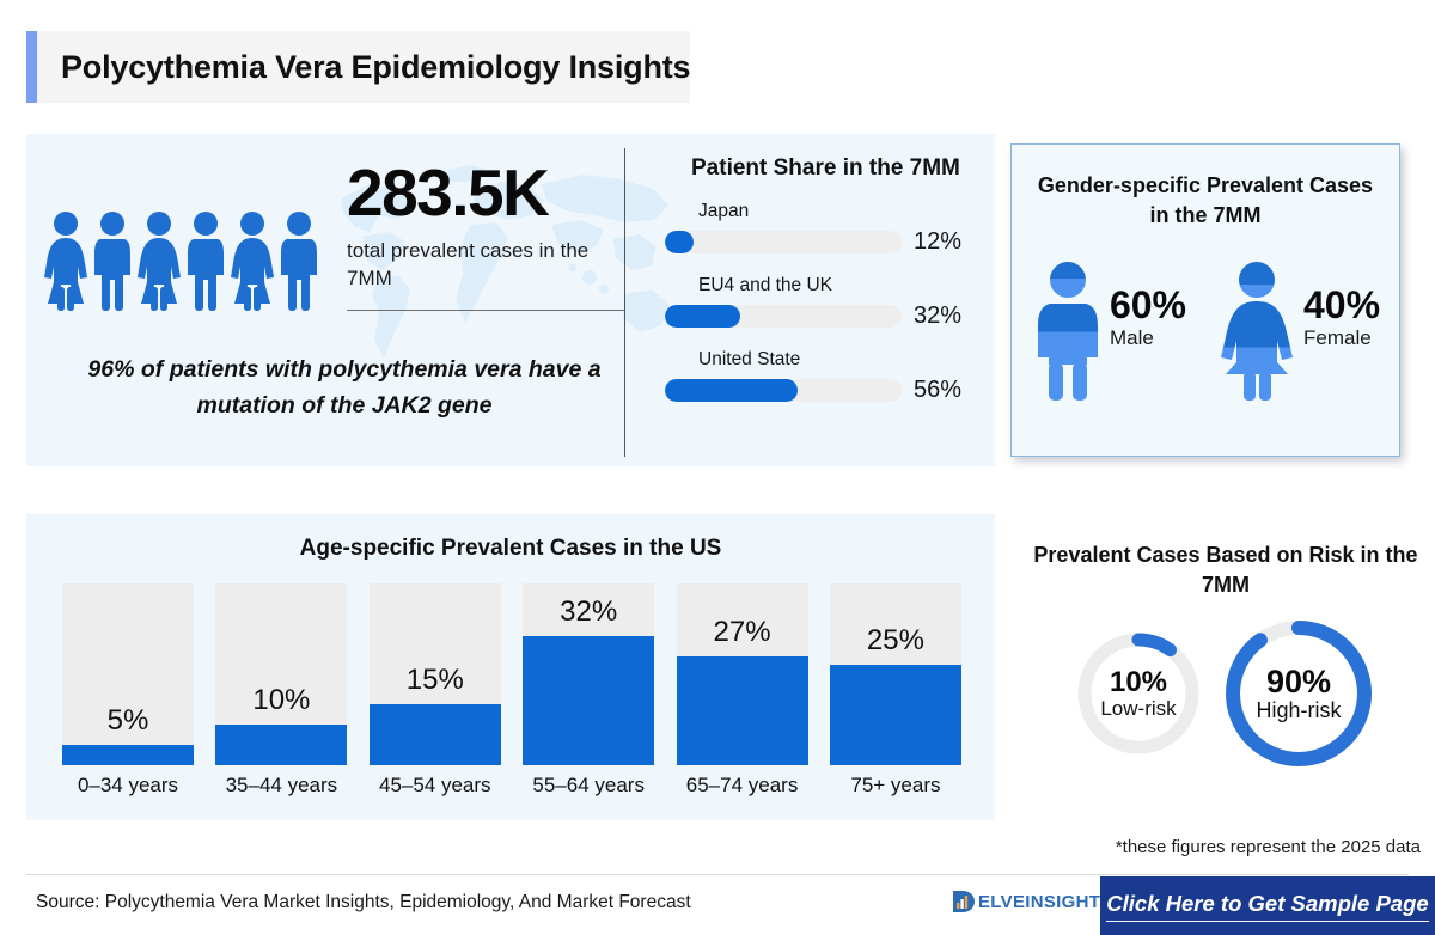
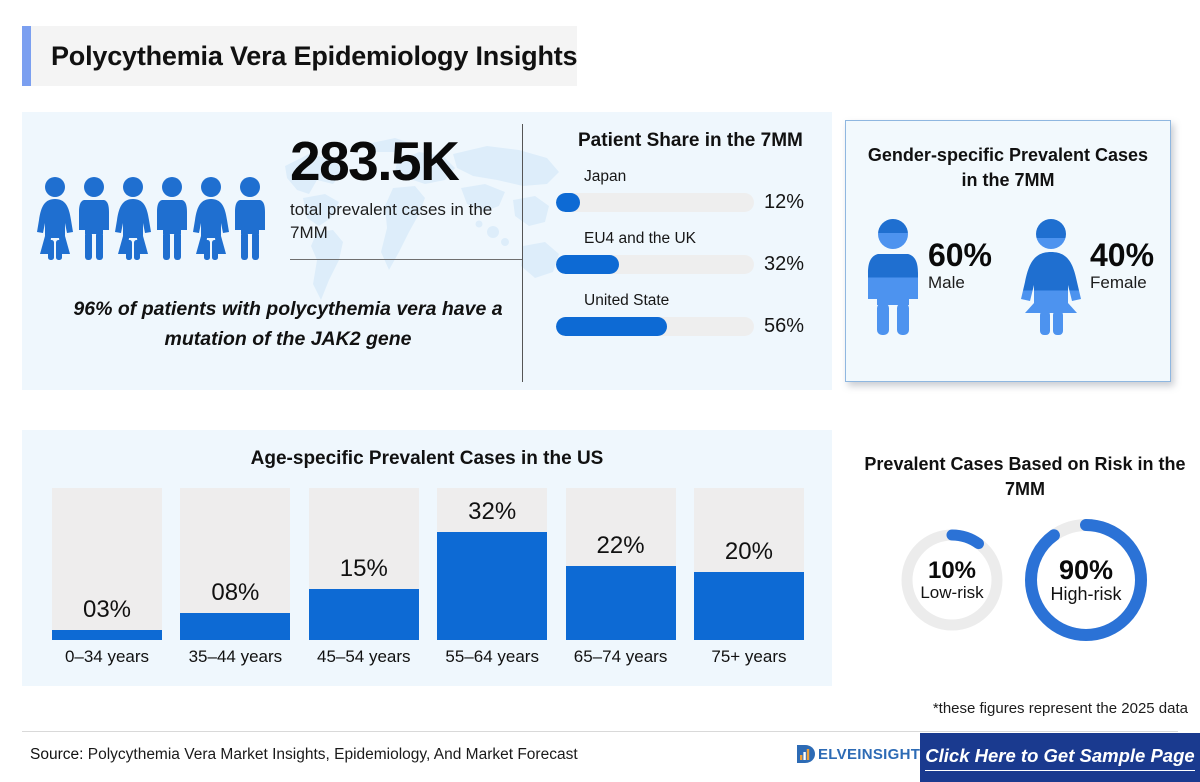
Age-specific Prevalent Cases in the US/0–34 years: 5% -> 03%
Age-specific Prevalent Cases in the US/35–44 years: 10% -> 08%
Age-specific Prevalent Cases in the US/65–74 years: 27% -> 22%
Age-specific Prevalent Cases in the US/75+ years: 25% -> 20%
